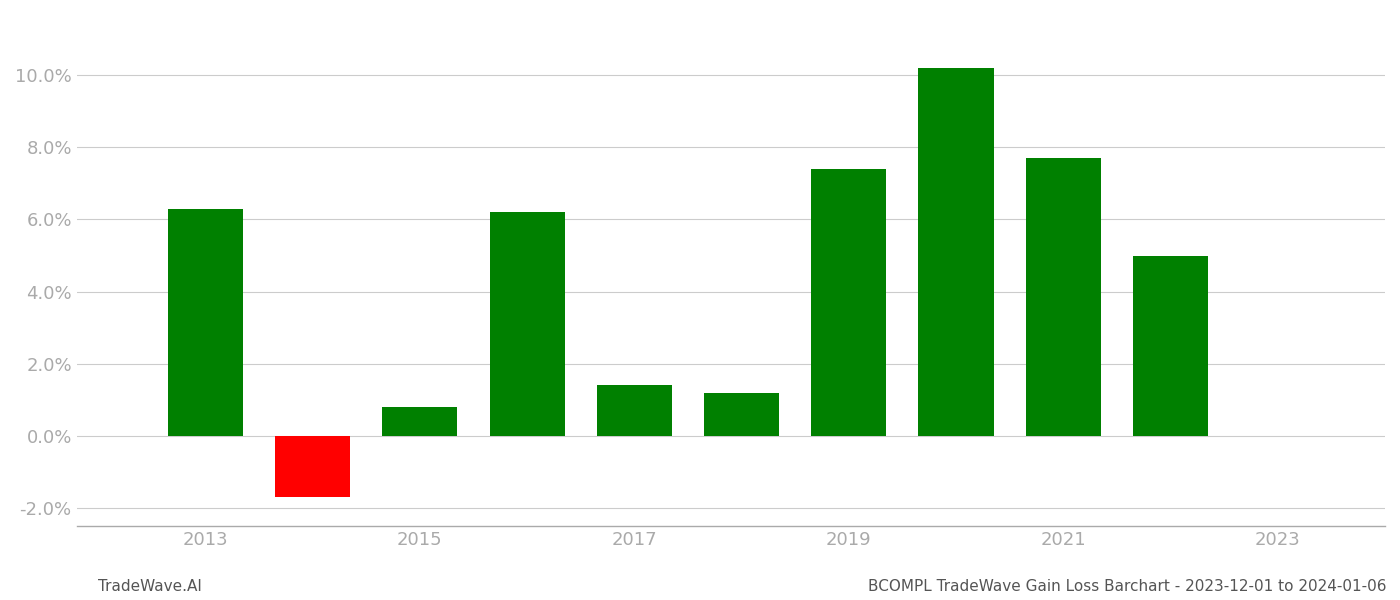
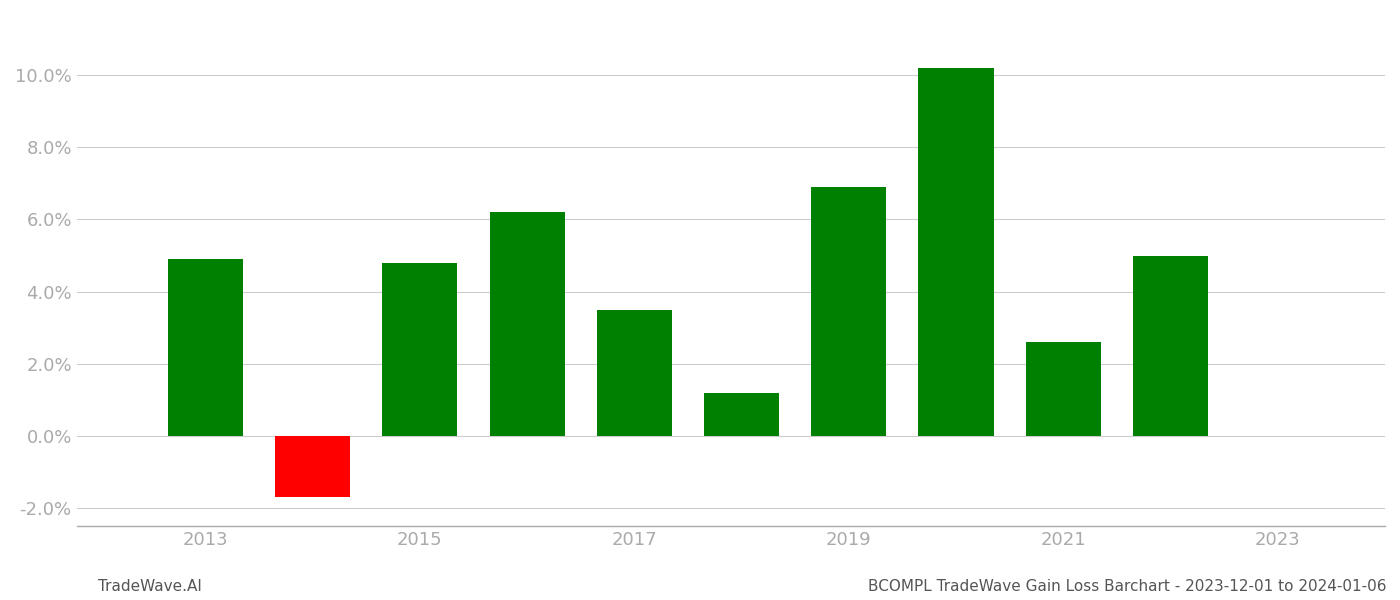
2013: 6.3% -> 4.9%
2015: 0.8% -> 4.8%
2017: 1.4% -> 3.5%
2019: 7.4% -> 6.9%
2021: 7.7% -> 2.6%
